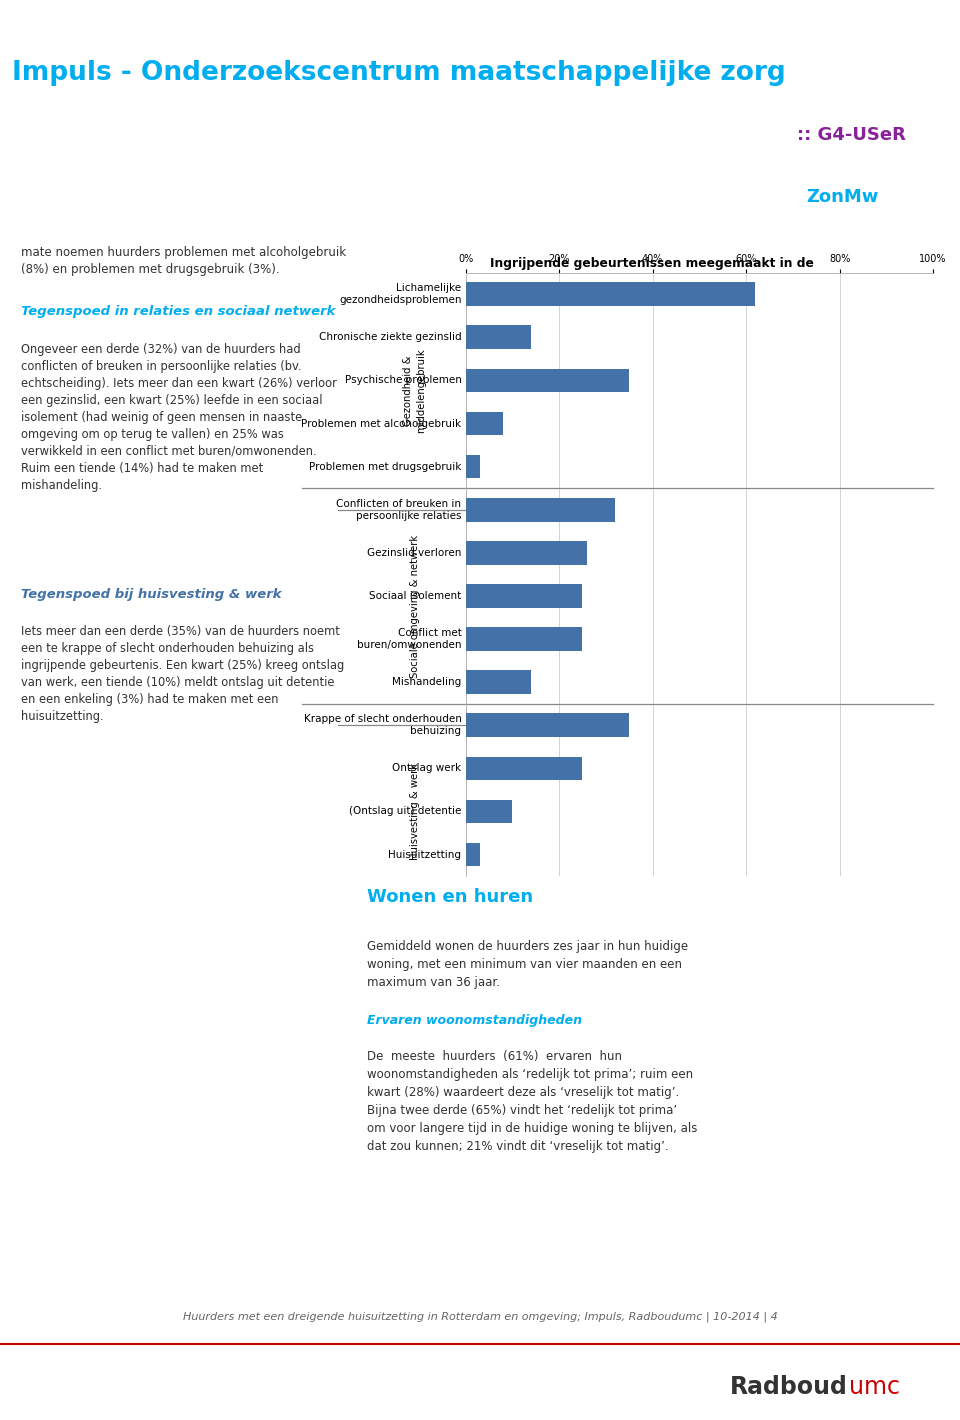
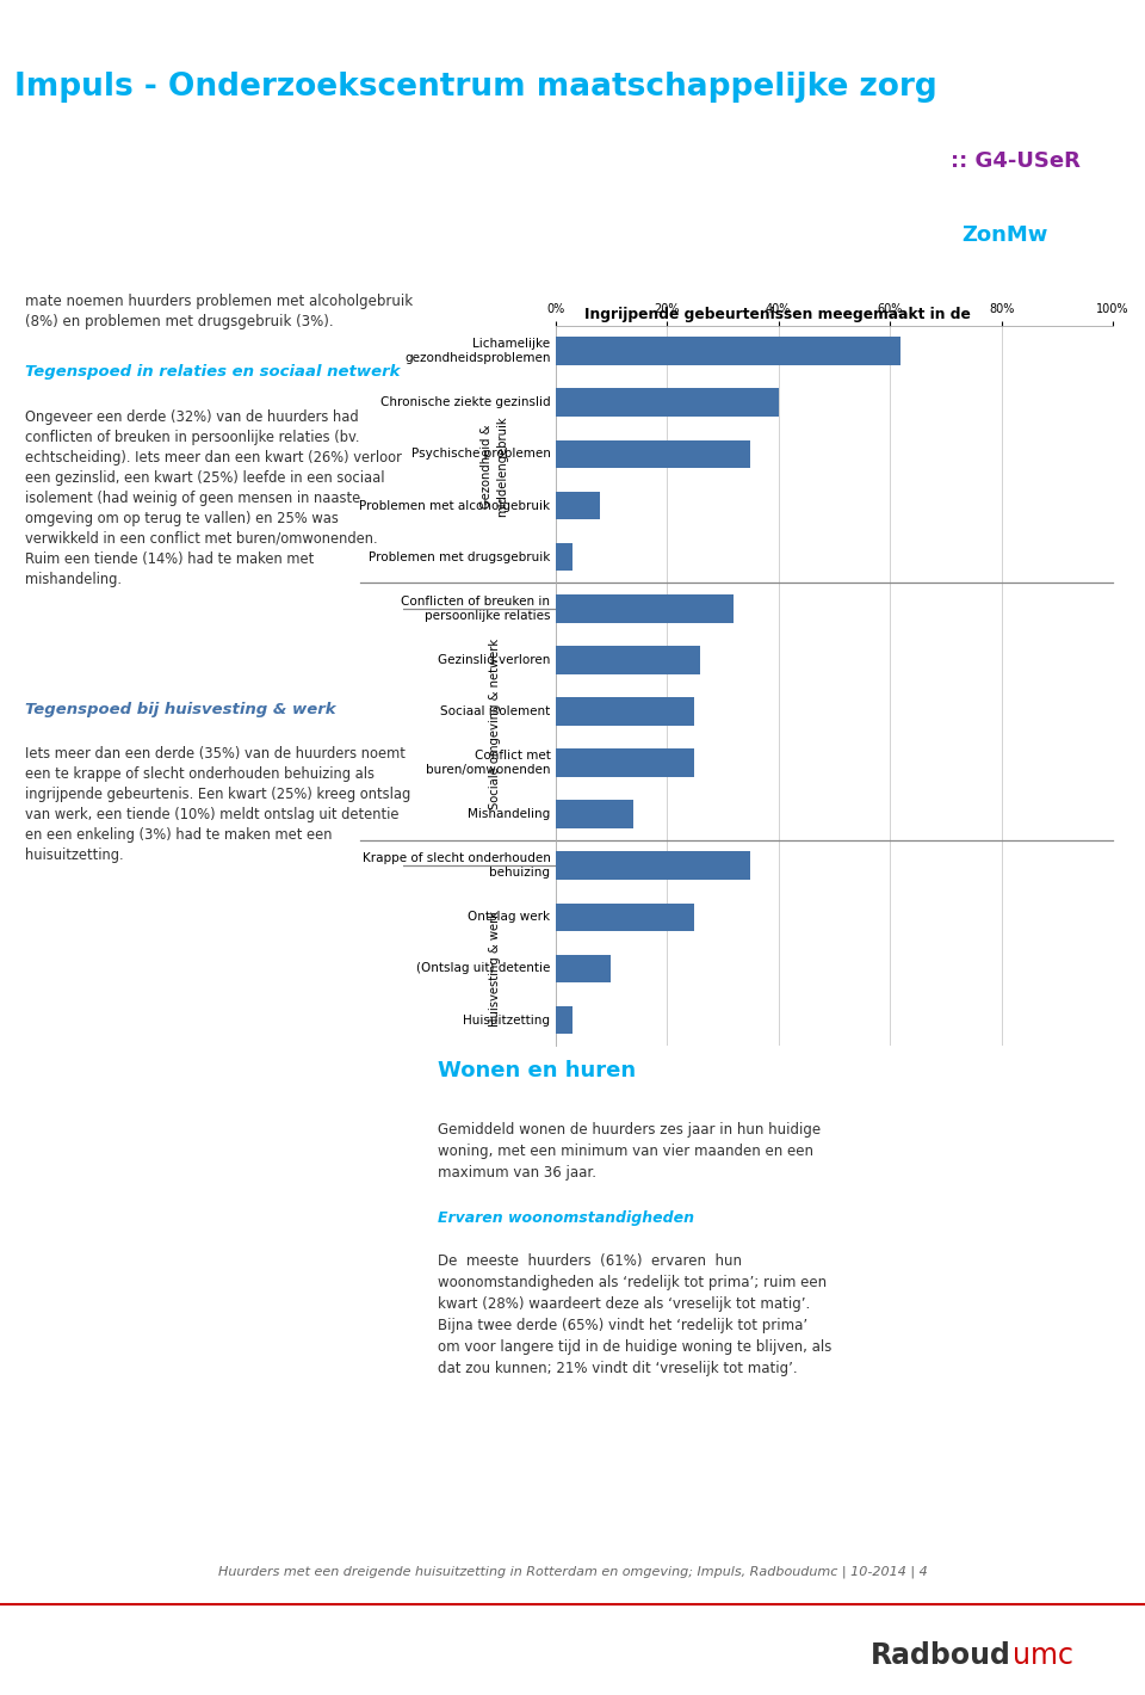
Chronische ziekte gezinslid: 14% -> 40%
